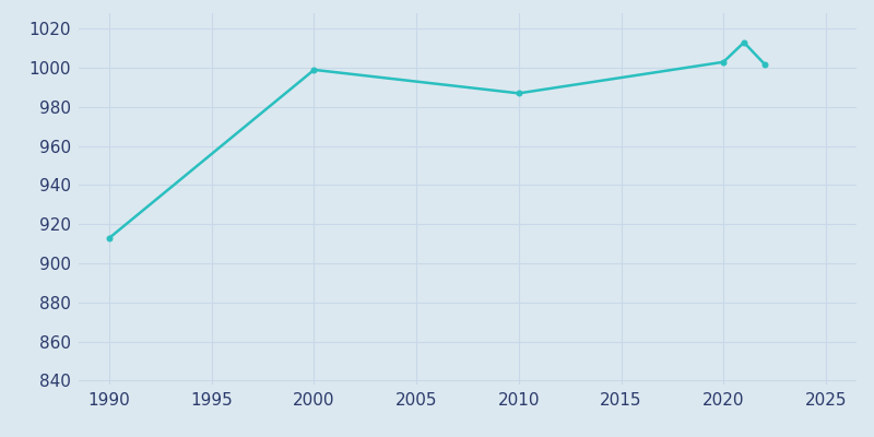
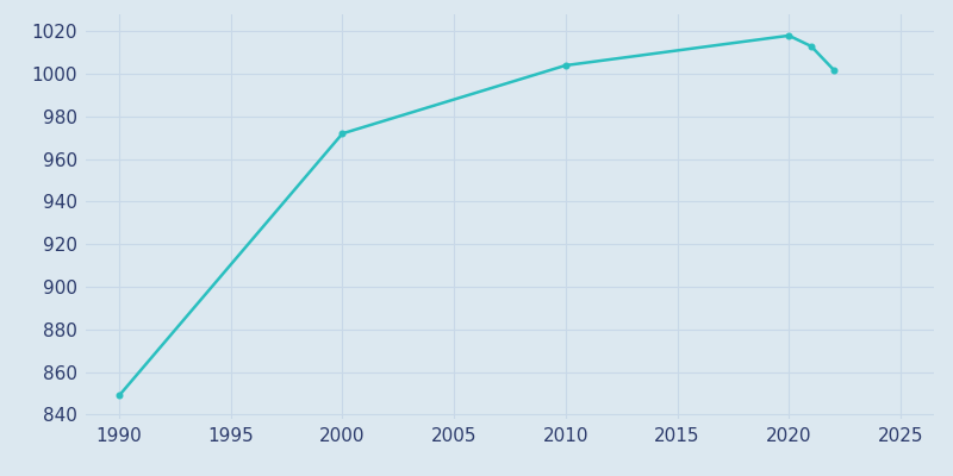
1990: 913 -> 849
2000: 999 -> 972
2010: 987 -> 1004
2020: 1003 -> 1018
